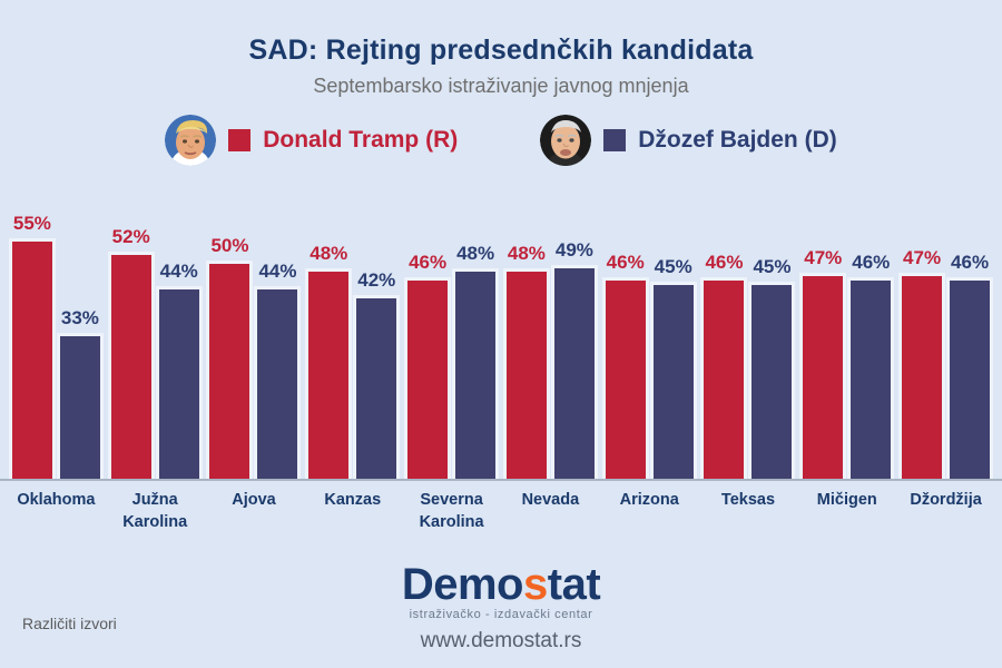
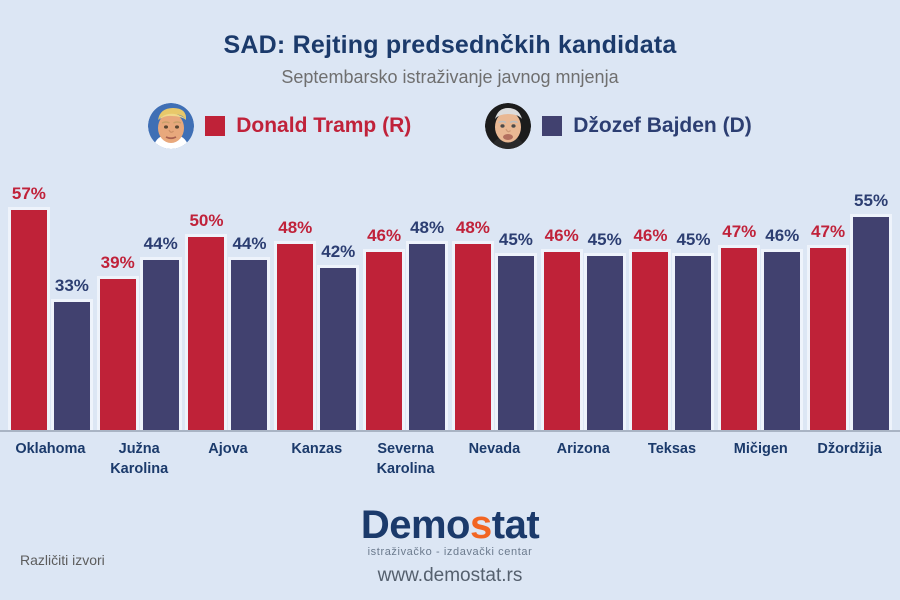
Donald Tramp (R)/Oklahoma: 55% -> 57%
Donald Tramp (R)/Južna Karolina: 52% -> 39%
Džozef Bajden (D)/Nevada: 49% -> 45%
Džozef Bajden (D)/Džordžija: 46% -> 55%
